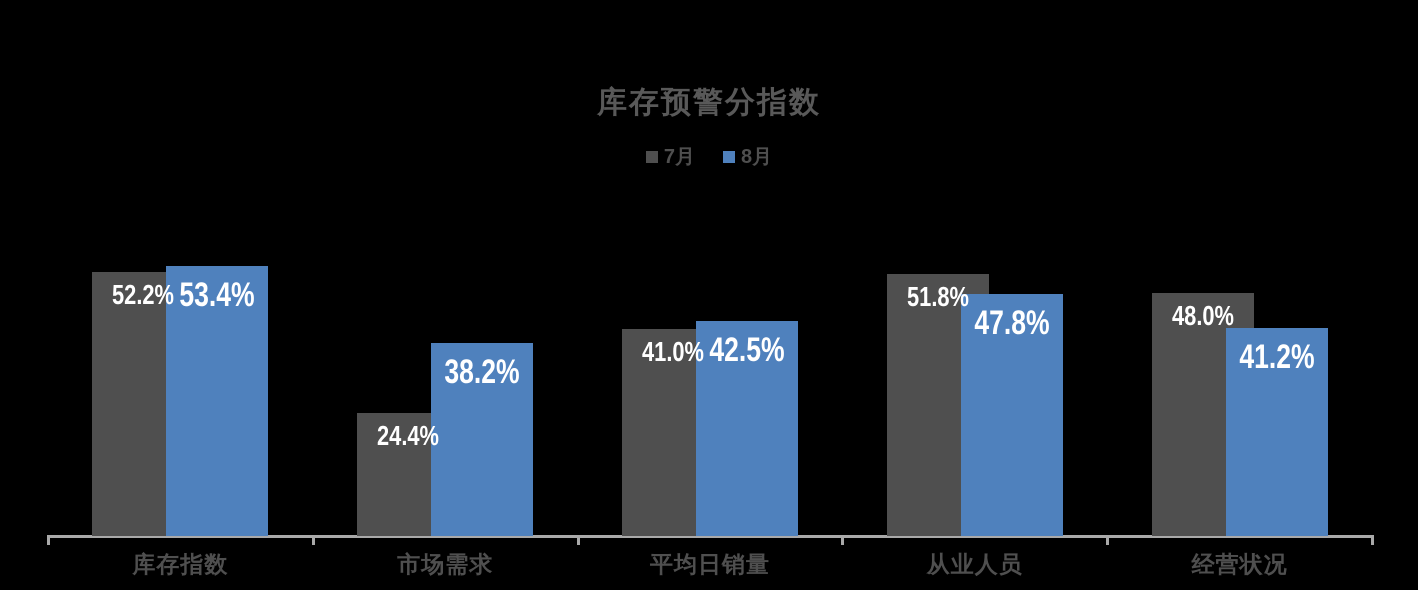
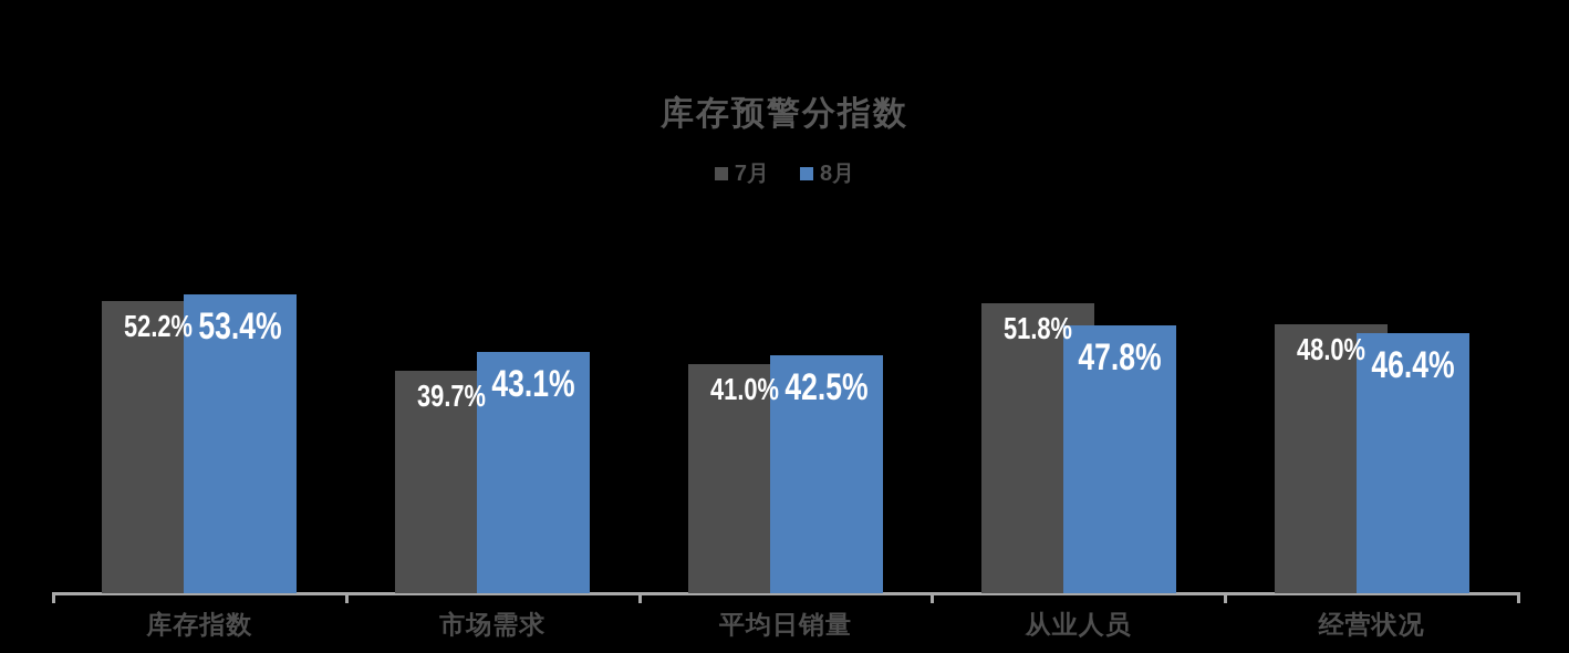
7月/市场需求: 24.4% -> 39.7%
8月/市场需求: 38.2% -> 43.1%
8月/经营状况: 41.2% -> 46.4%
